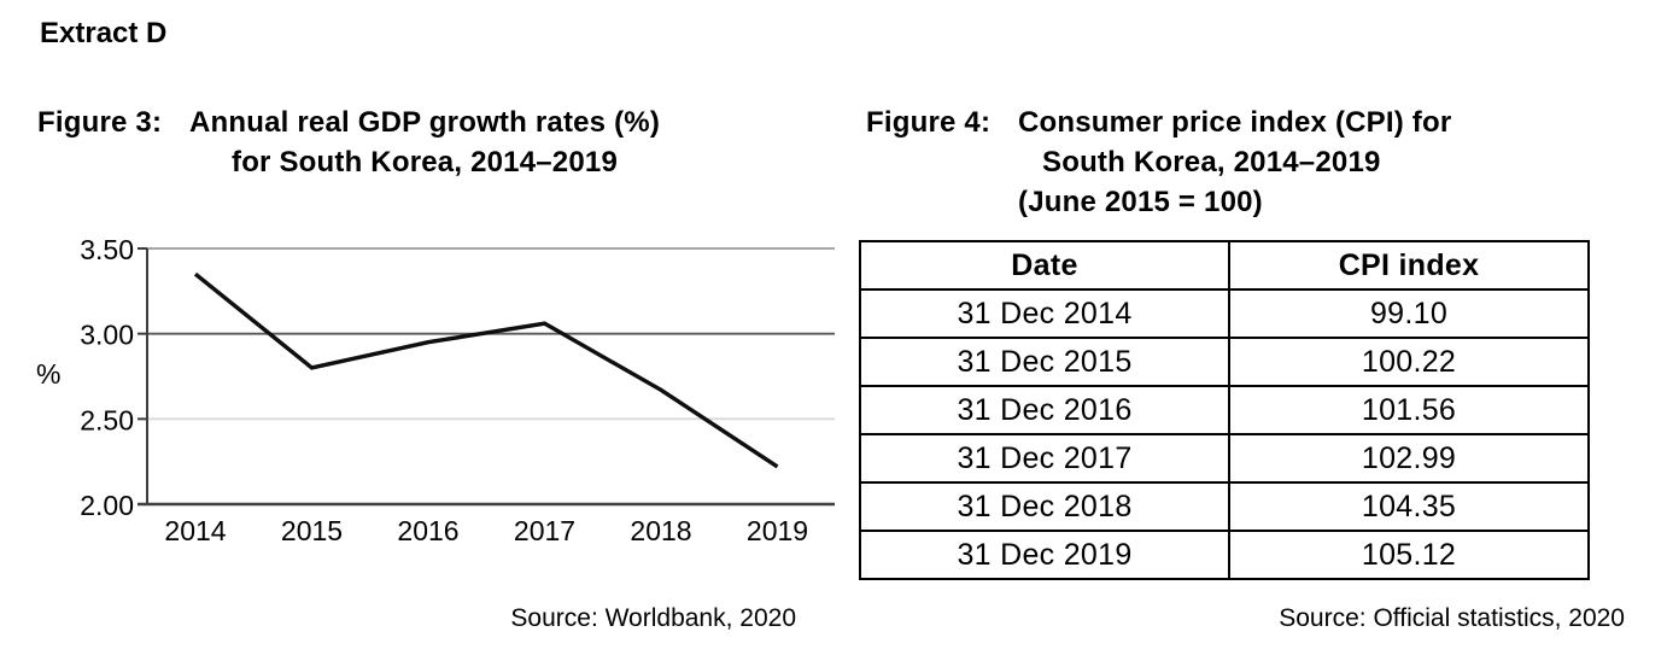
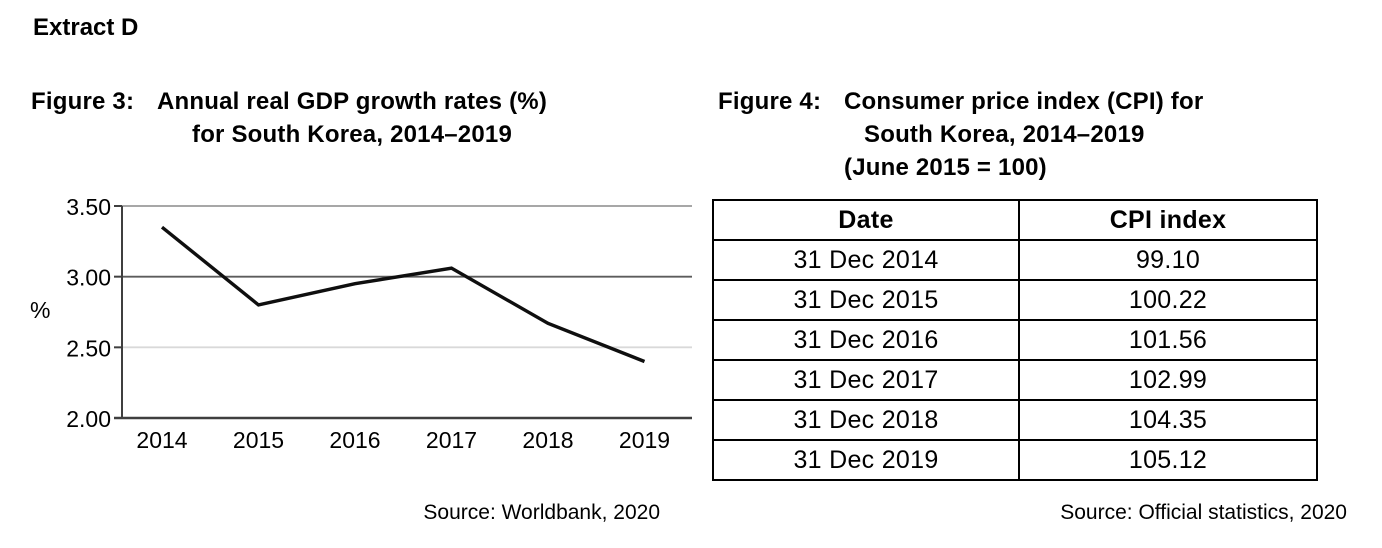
2019: 2.22 -> 2.40
